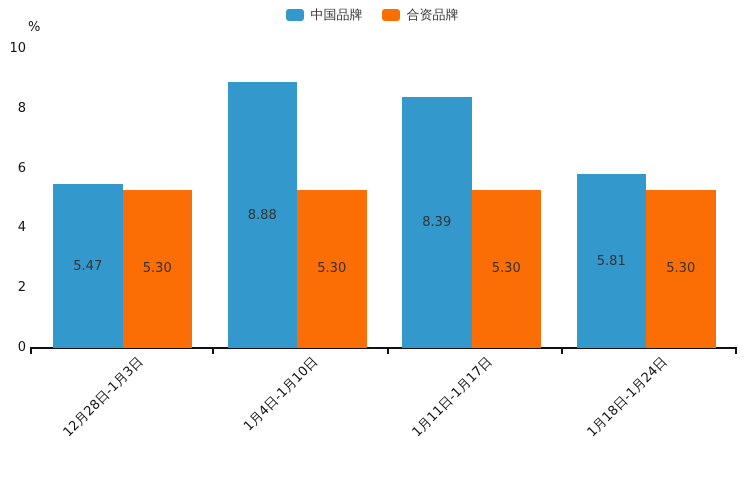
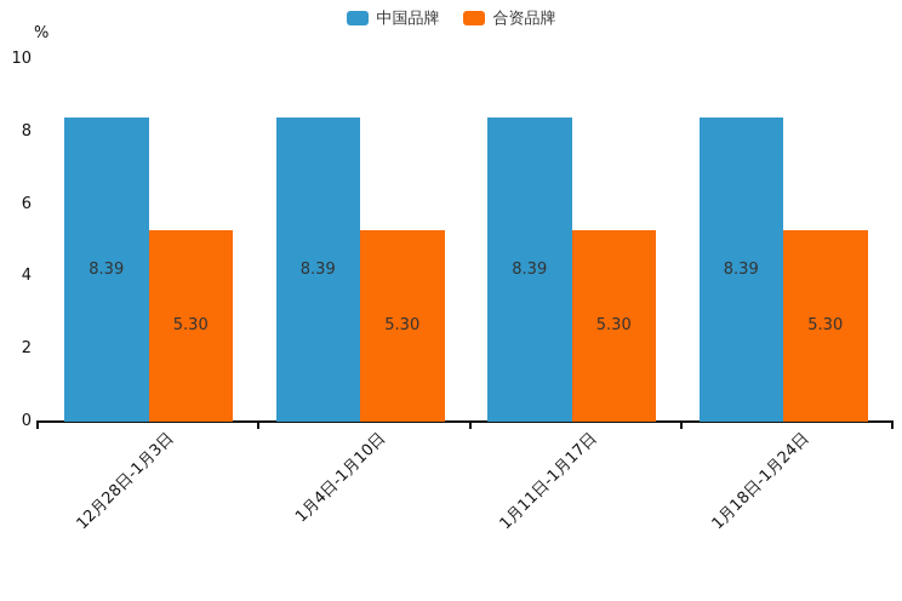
中国品牌/12月28日-1月3日: 5.47 -> 8.39
中国品牌/1月4日-1月10日: 8.88 -> 8.39
中国品牌/1月18日-1月24日: 5.81 -> 8.39
